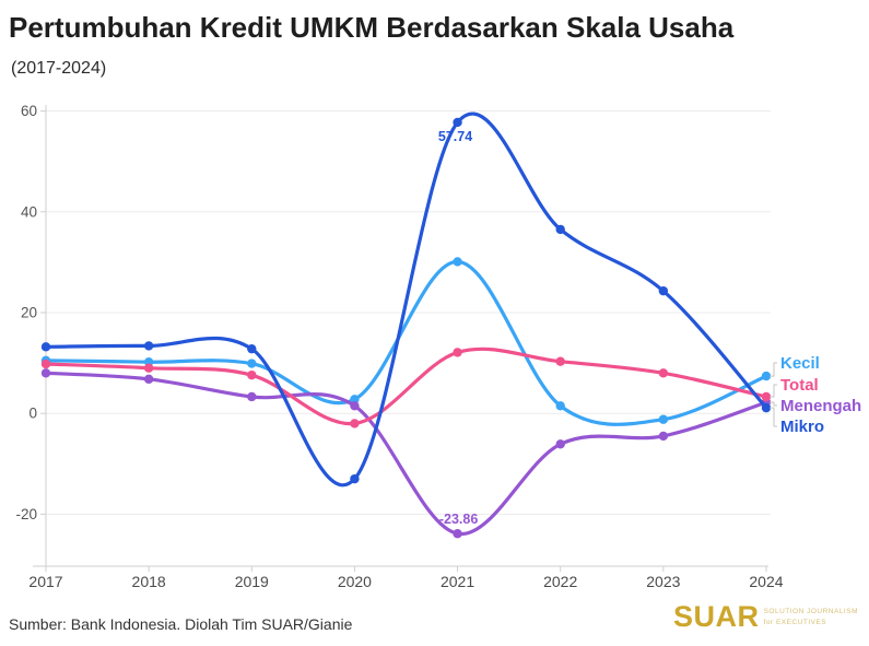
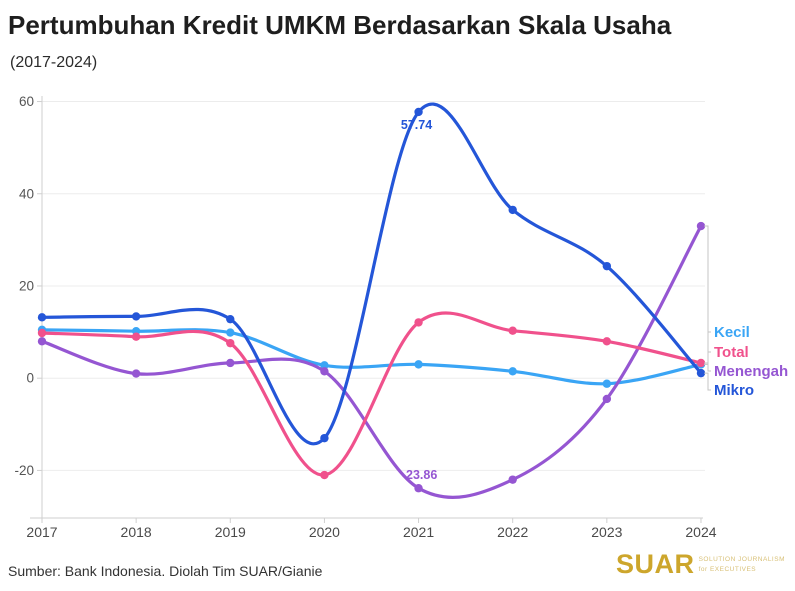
Menengah/2018: 7 -> 1
Total/2020: -2 -> -21
Kecil/2021: 30 -> 3
Menengah/2022: -6 -> -22
Kecil/2024: 7 -> 3
Menengah/2024: 2 -> 33
